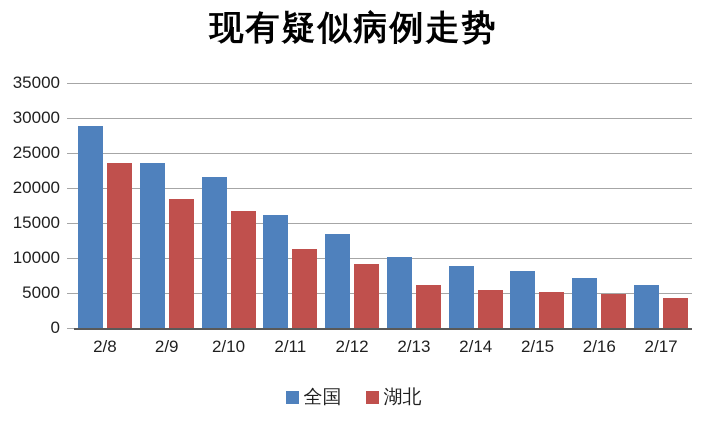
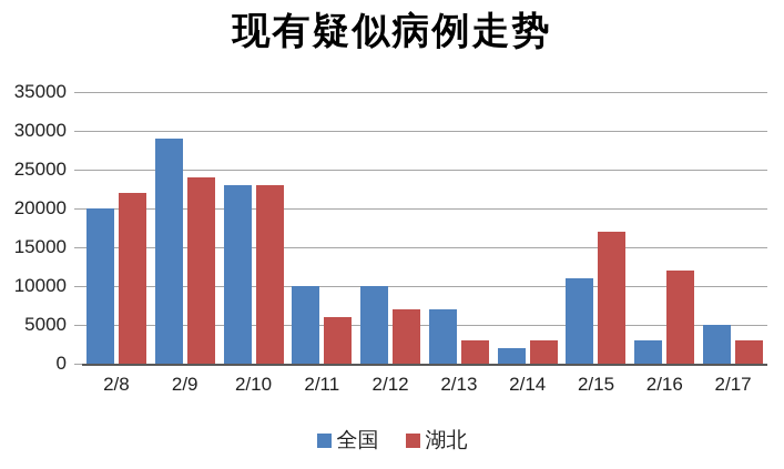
全国/2/8: 29000 -> 20000
湖北/2/8: 24000 -> 22000
全国/2/9: 24000 -> 29000
湖北/2/9: 18000 -> 24000
全国/2/10: 22000 -> 23000
湖北/2/10: 17000 -> 23000
全国/2/11: 16000 -> 10000
湖北/2/11: 11000 -> 6000
全国/2/12: 13000 -> 10000
湖北/2/12: 9000 -> 7000
全国/2/13: 10000 -> 7000
湖北/2/13: 6000 -> 3000
全国/2/14: 9000 -> 2000
湖北/2/14: 5000 -> 3000
全国/2/15: 8000 -> 11000
湖北/2/15: 5000 -> 17000
全国/2/16: 7000 -> 3000
湖北/2/16: 5000 -> 12000
全国/2/17: 6000 -> 5000
湖北/2/17: 4000 -> 3000
